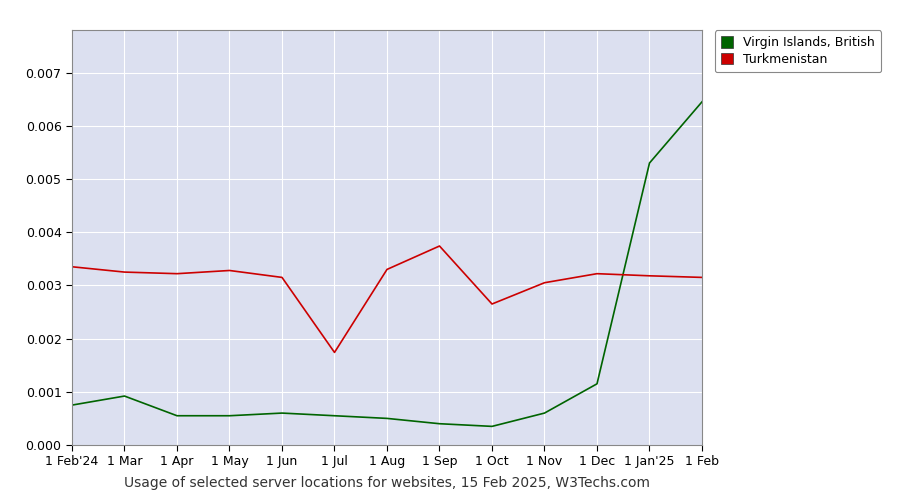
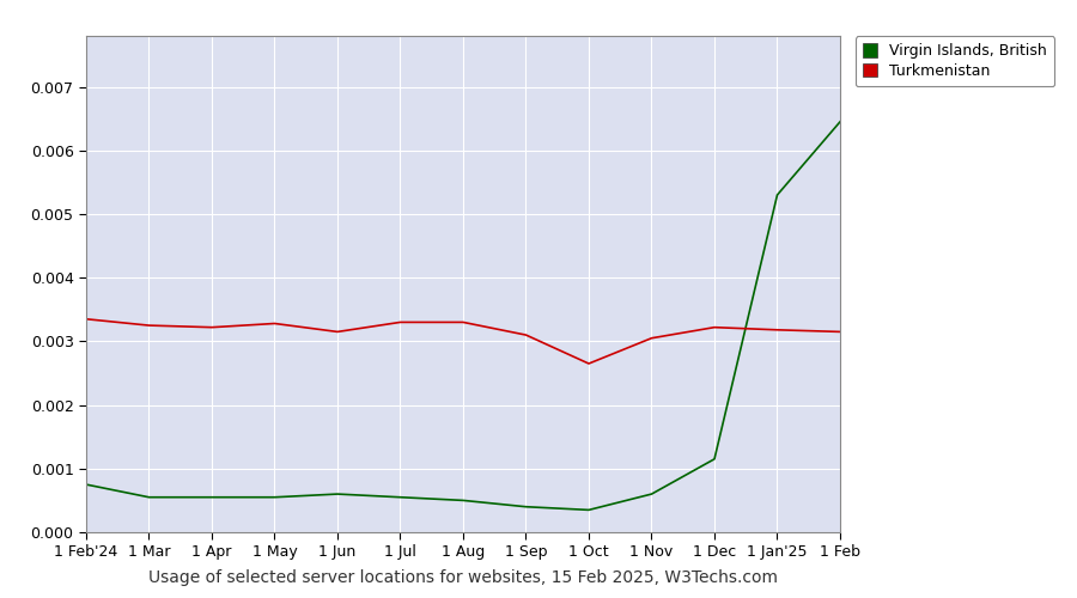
Virgin Islands, British/1 Mar: 0.00092 -> 0.00055
Turkmenistan/1 Jul: 0.00174 -> 0.00330
Turkmenistan/1 Sep: 0.00374 -> 0.00310
